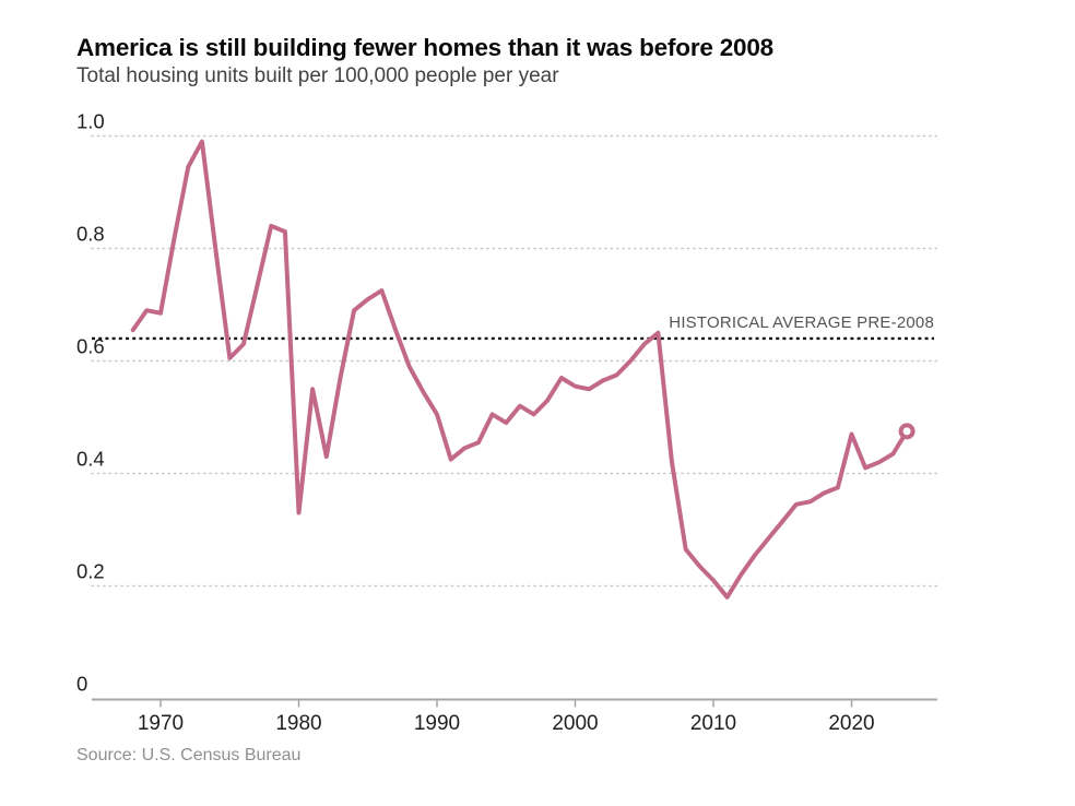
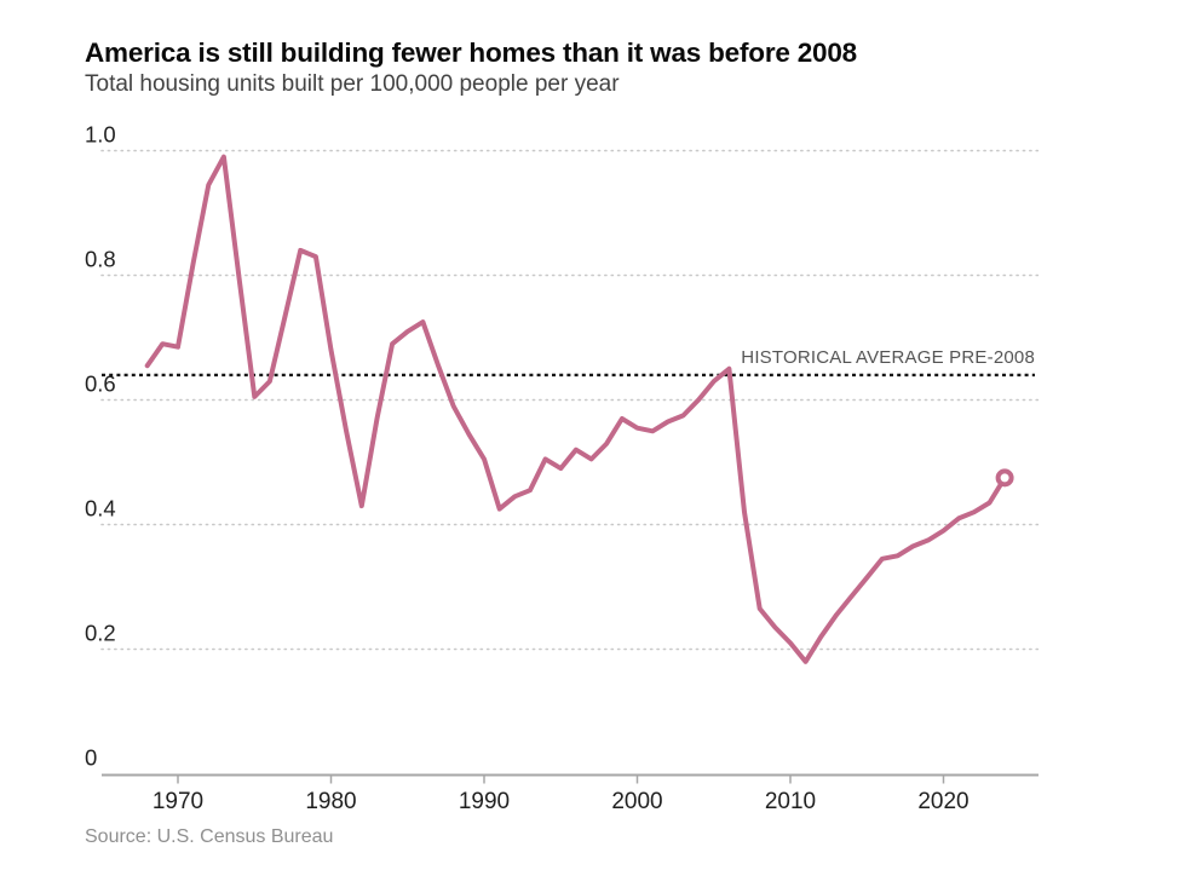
1980: 0.33 -> 0.68
2020: 0.47 -> 0.39
